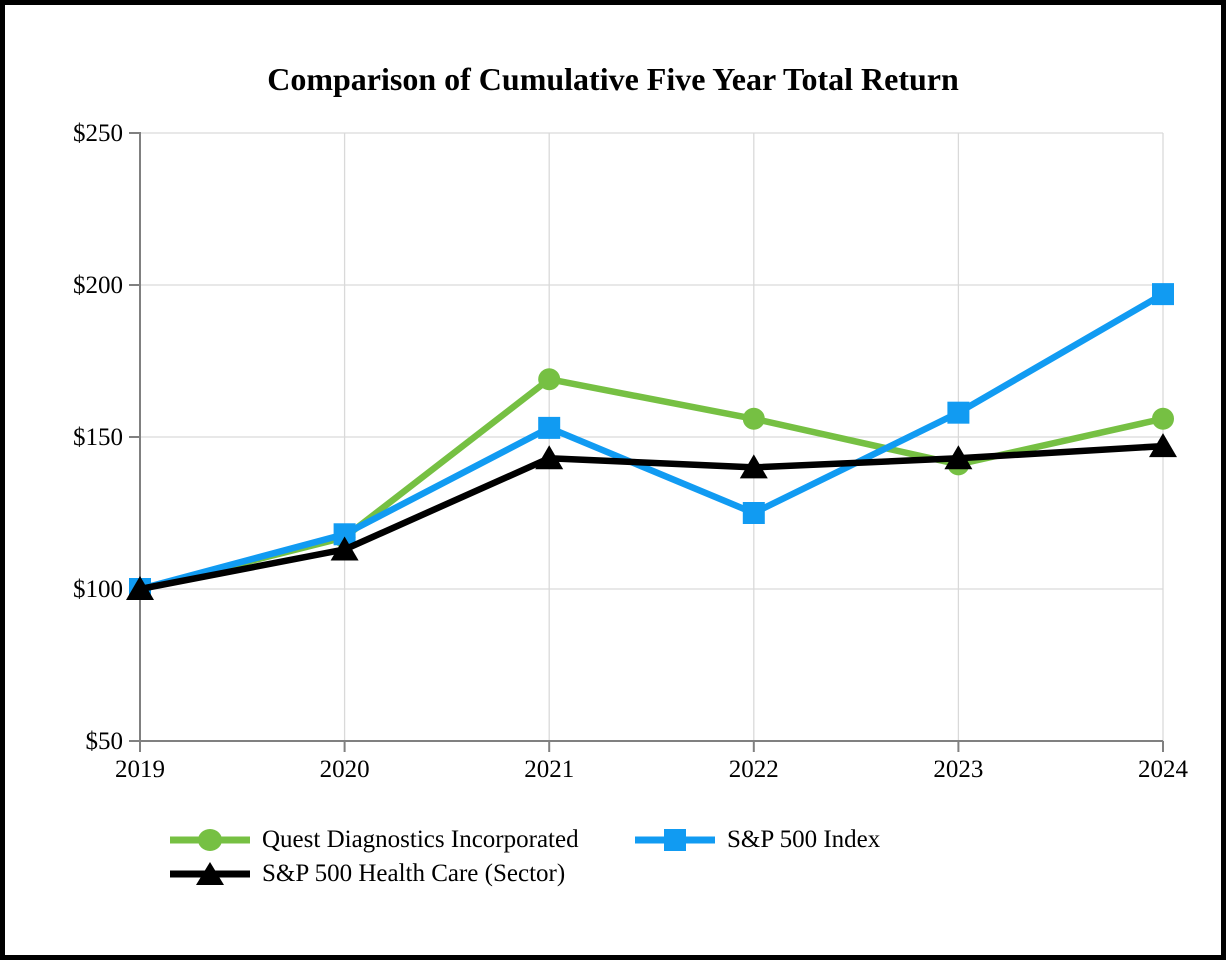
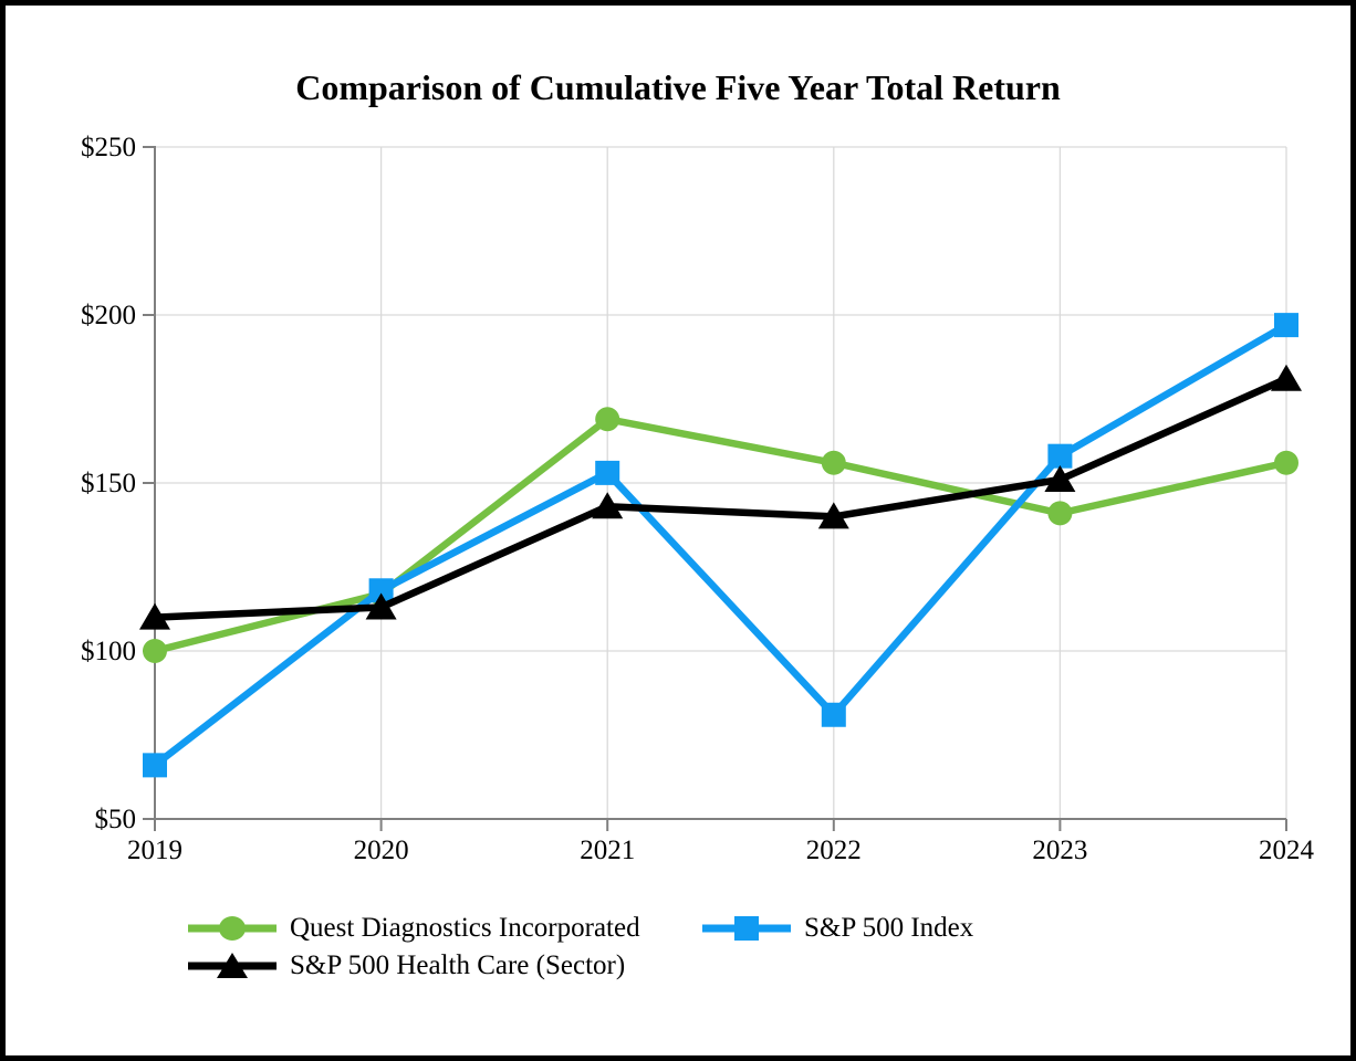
S&P 500 Index/2019: $100 -> $66
S&P 500 Health Care (Sector)/2019: $100 -> $110
S&P 500 Index/2022: $125 -> $81
S&P 500 Health Care (Sector)/2023: $143 -> $151
S&P 500 Health Care (Sector)/2024: $147 -> $181
